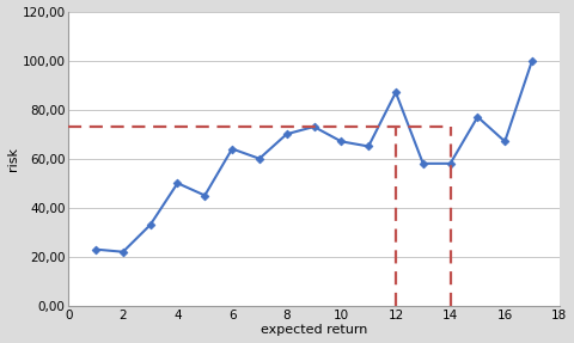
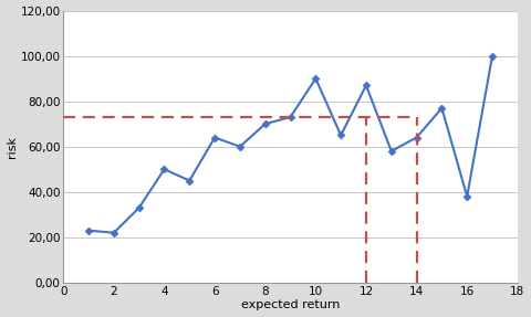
10: 67 -> 90
14: 58 -> 64
16: 67 -> 38
